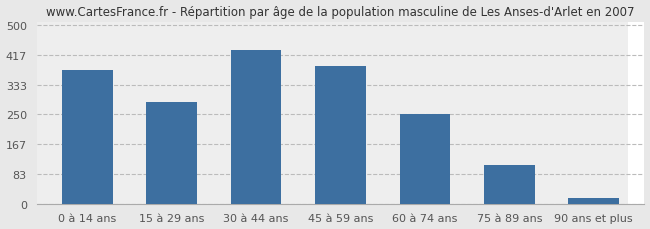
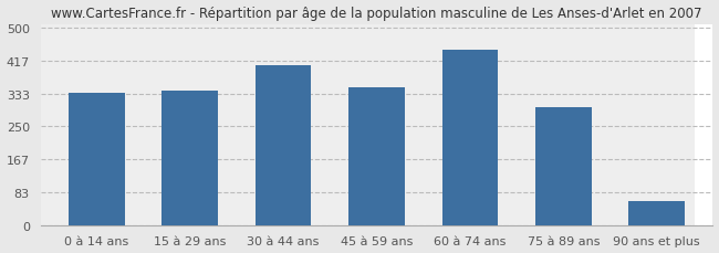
0 à 14 ans: 375 -> 335
15 à 29 ans: 285 -> 340
30 à 44 ans: 430 -> 405
45 à 59 ans: 385 -> 350
60 à 74 ans: 252 -> 445
75 à 89 ans: 107 -> 300
90 ans et plus: 15 -> 60
